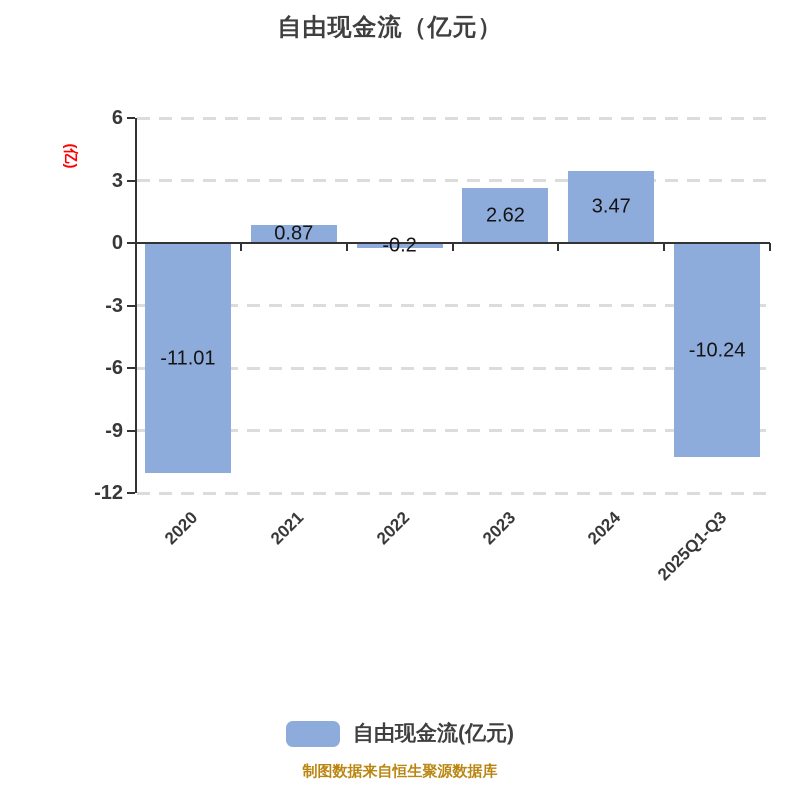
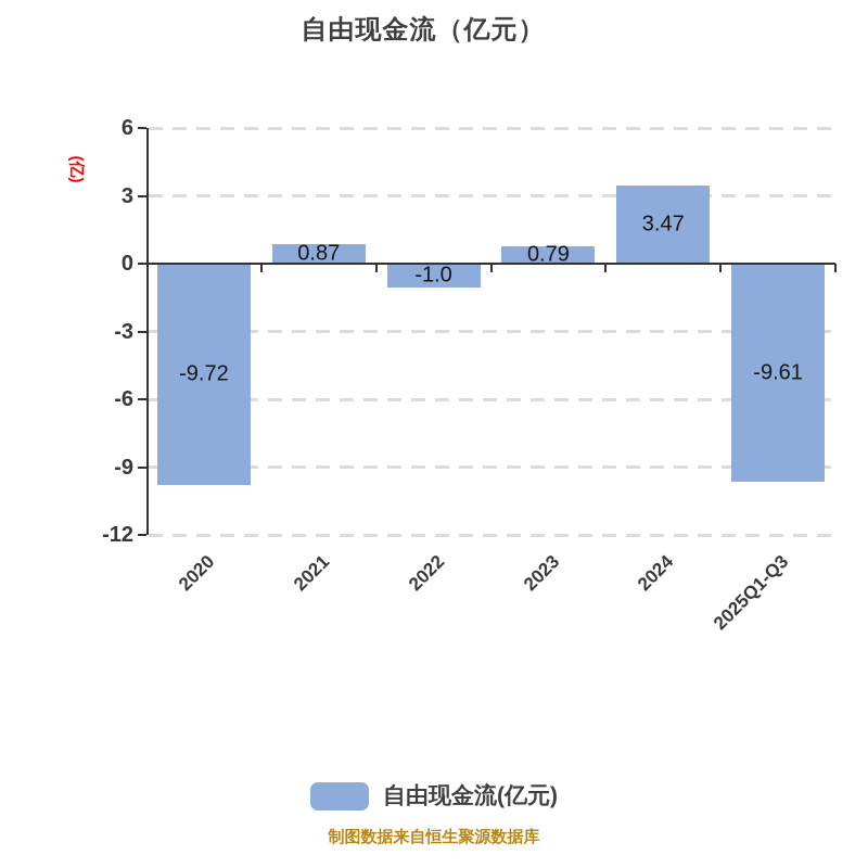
2020: -11.01 -> -9.72
2022: -0.2 -> -1.0
2023: 2.62 -> 0.79
2025Q1-Q3: -10.24 -> -9.61
